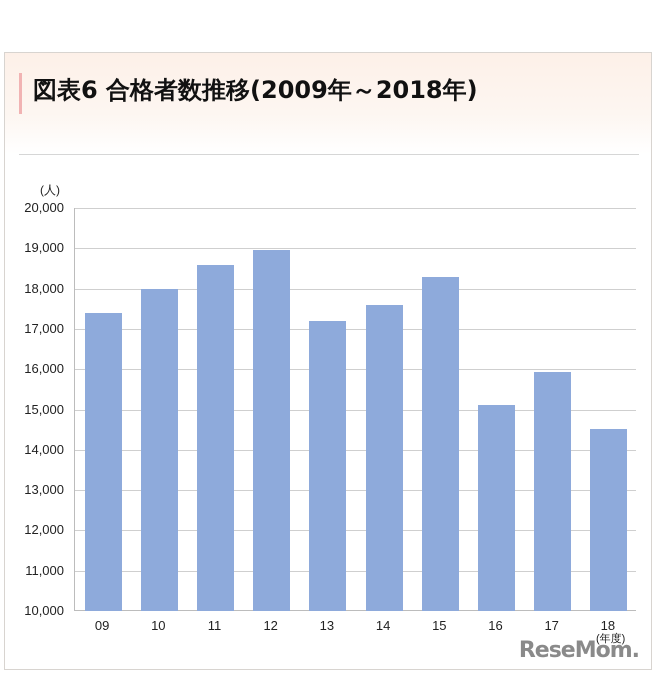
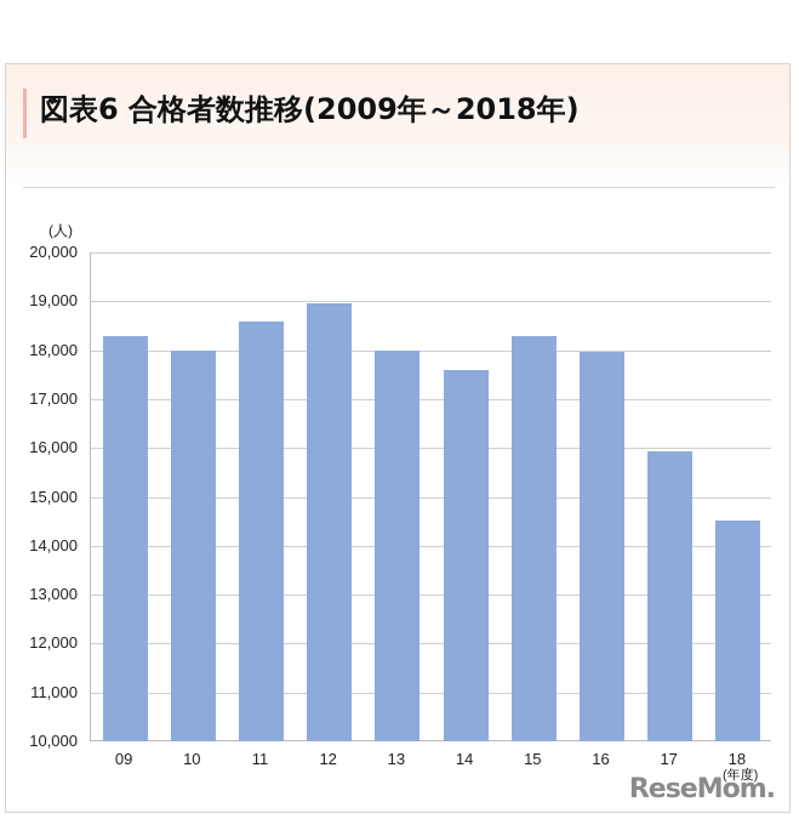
09: 17400 -> 18300
13: 17200 -> 18000
16: 15100 -> 18000
